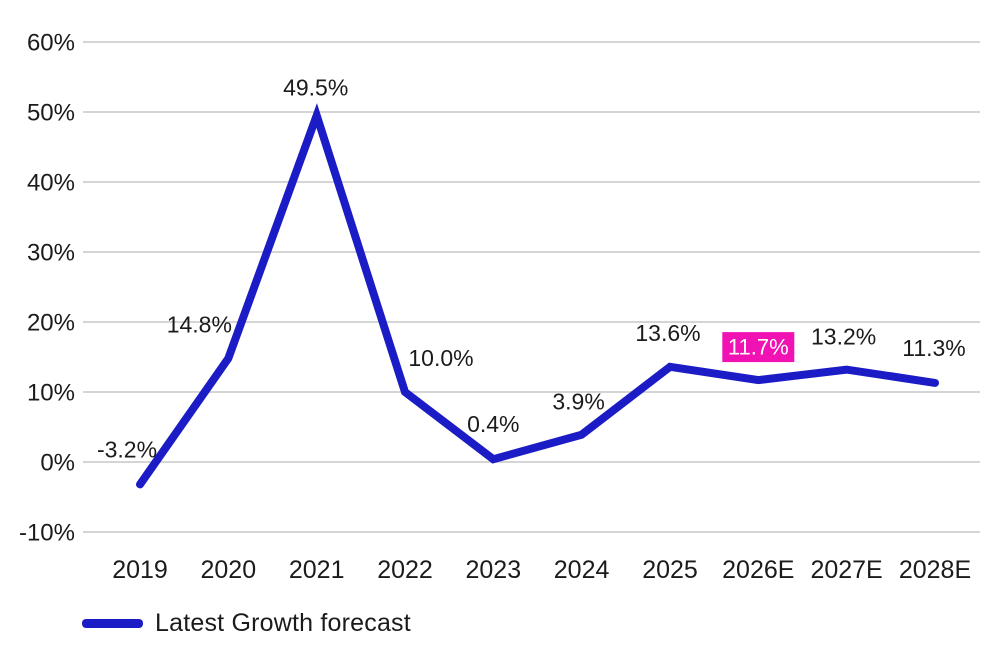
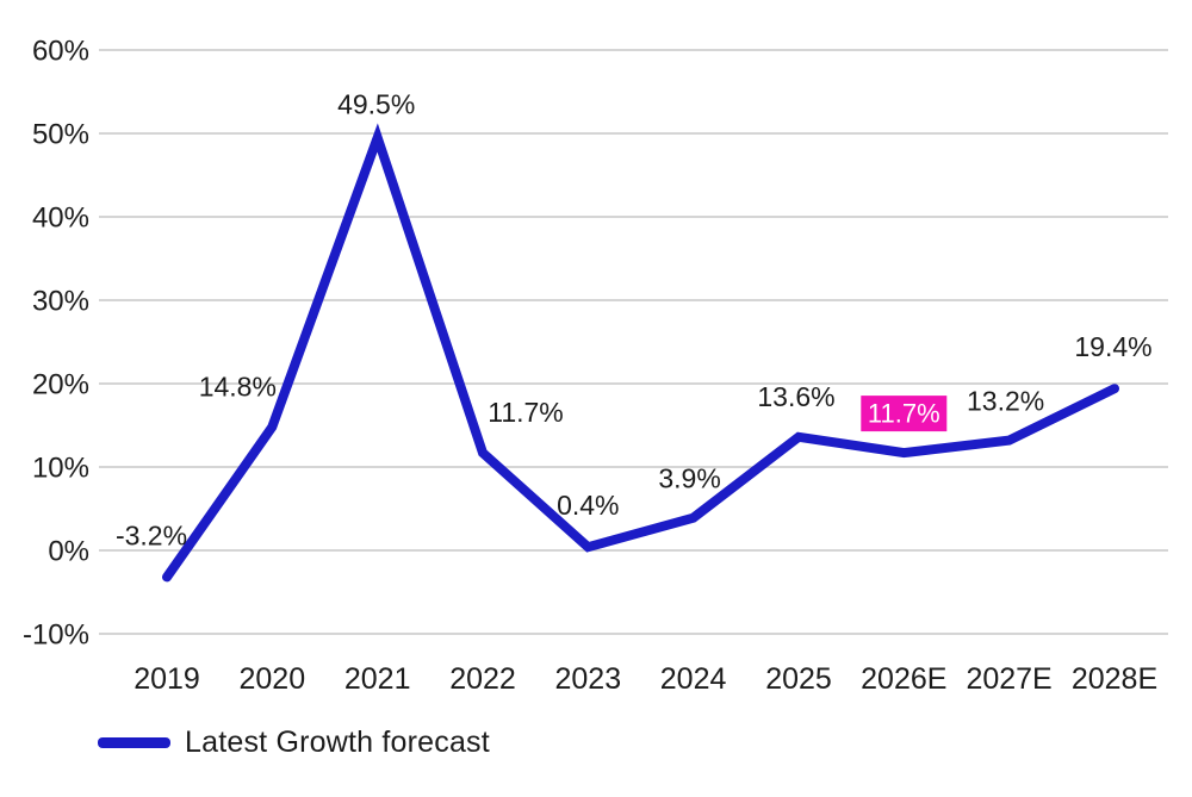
2022: 10.0% -> 11.7%
2028E: 11.3% -> 19.4%
